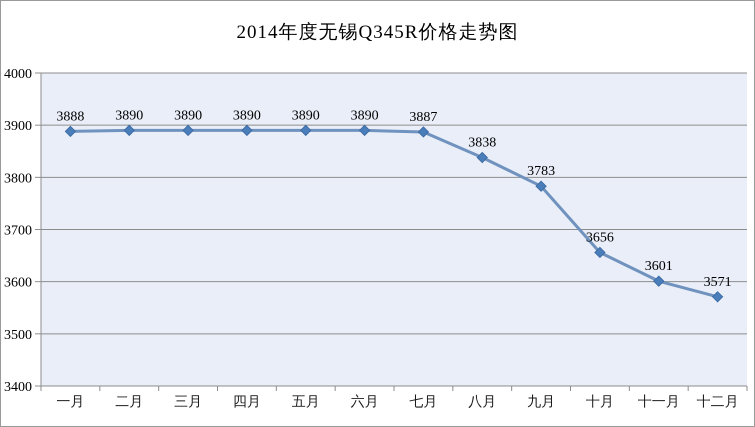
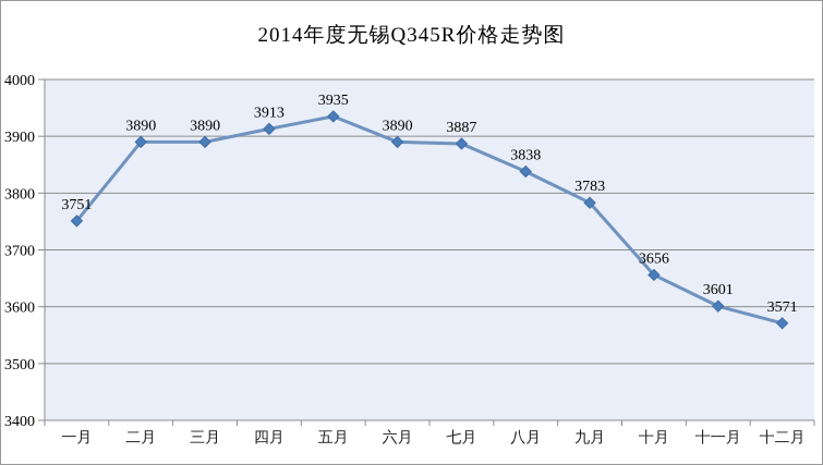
一月: 3888 -> 3751
四月: 3890 -> 3913
五月: 3890 -> 3935
